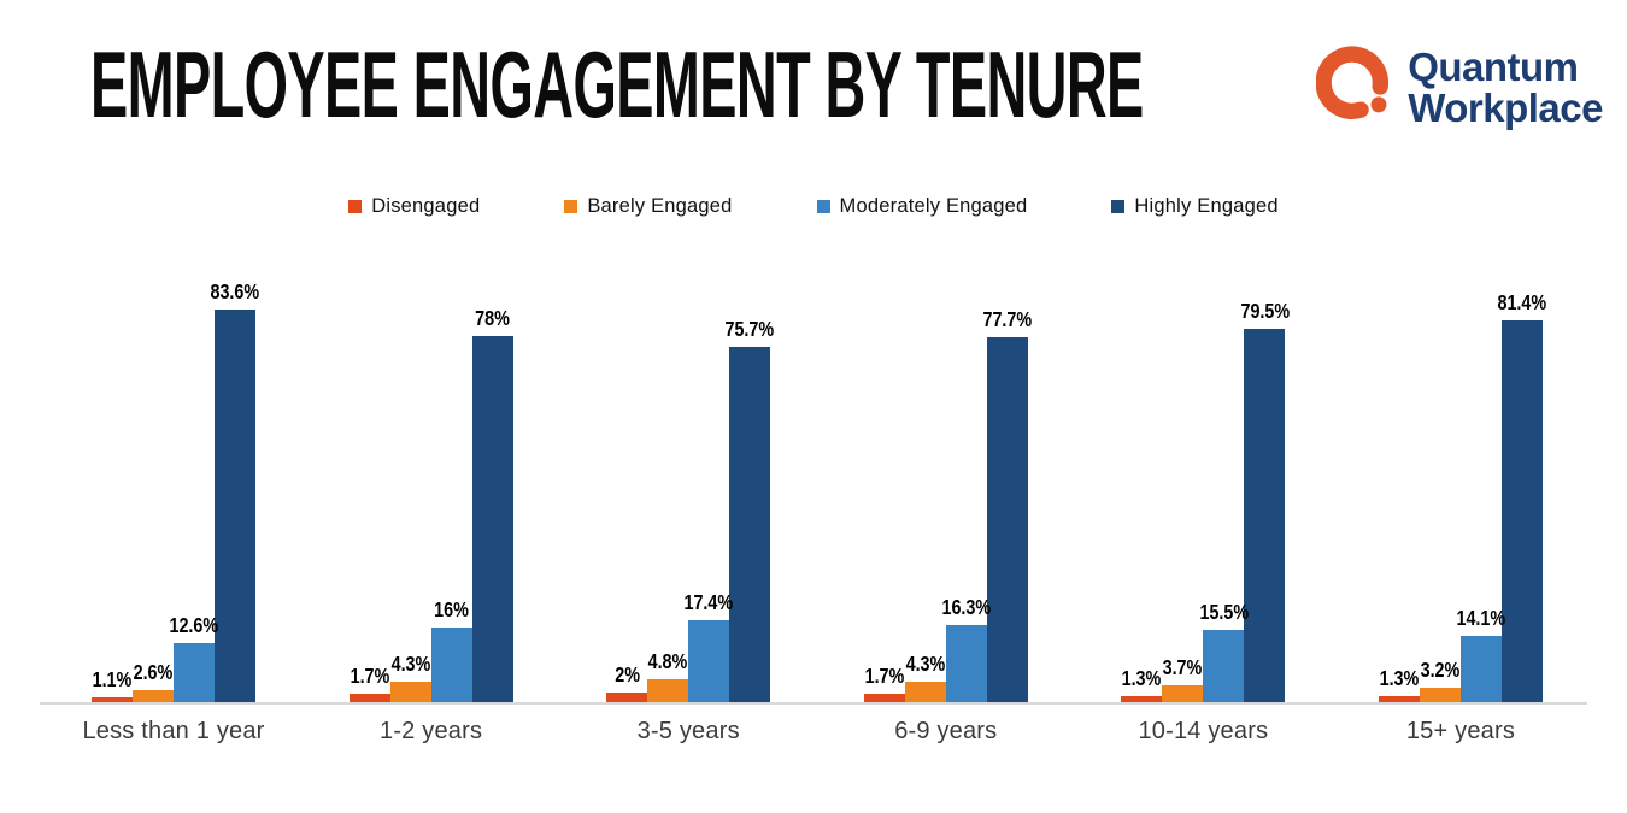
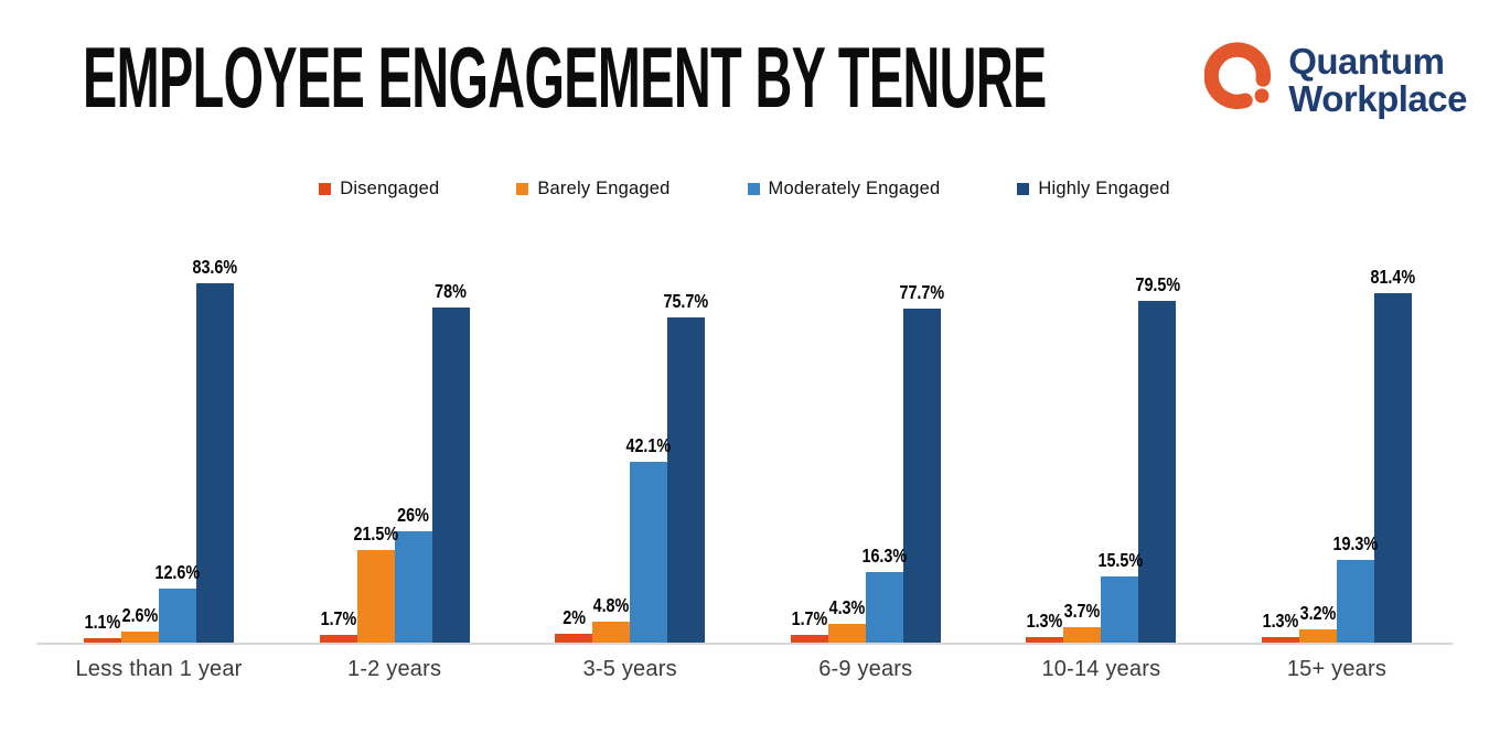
Barely Engaged/1-2 years: 4.3% -> 21.5%
Moderately Engaged/1-2 years: 16% -> 26%
Moderately Engaged/3-5 years: 17.4% -> 42.1%
Moderately Engaged/15+ years: 14.1% -> 19.3%
